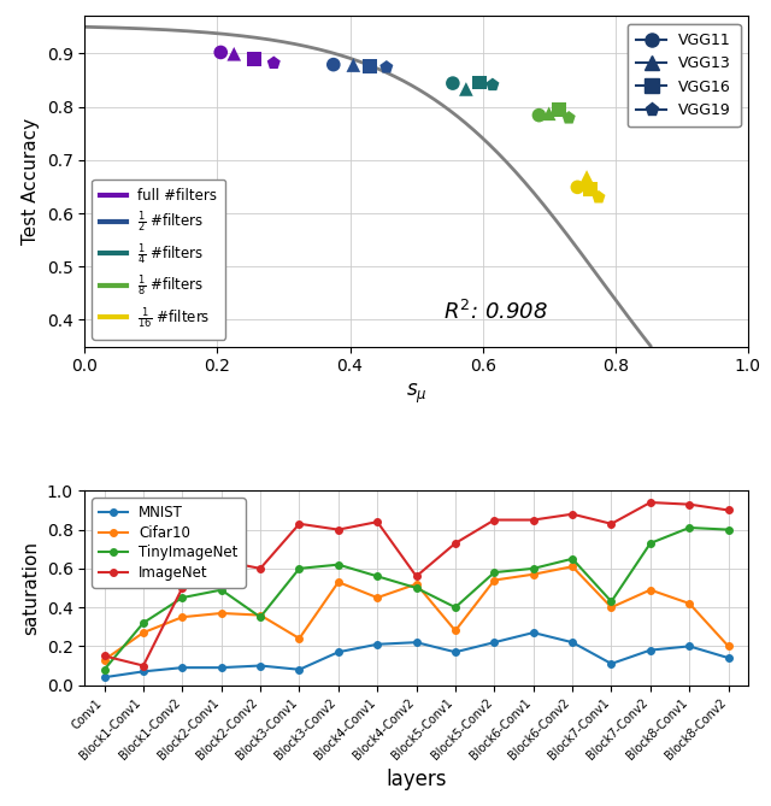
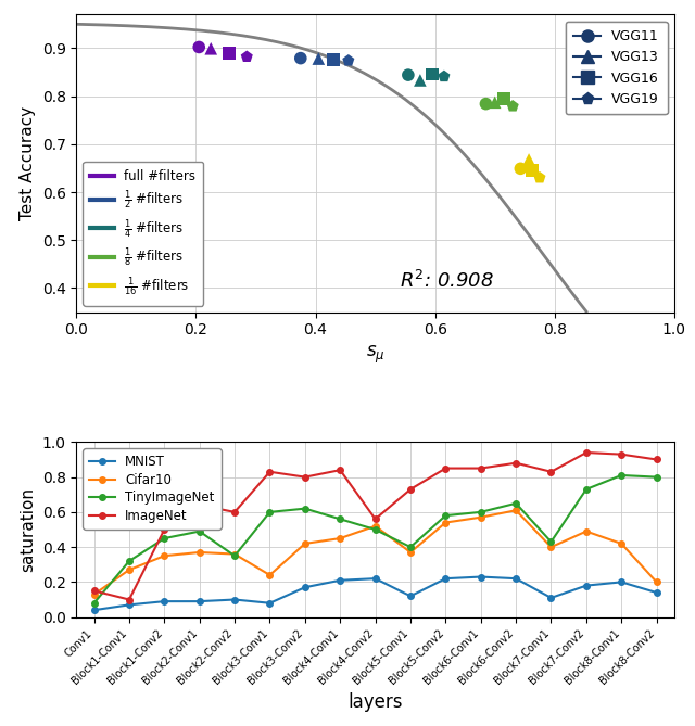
Cifar10/Block3-Conv2: 0.53 -> 0.42
MNIST/Block5-Conv1: 0.17 -> 0.12
Cifar10/Block5-Conv1: 0.28 -> 0.37
MNIST/Block6-Conv1: 0.27 -> 0.23
